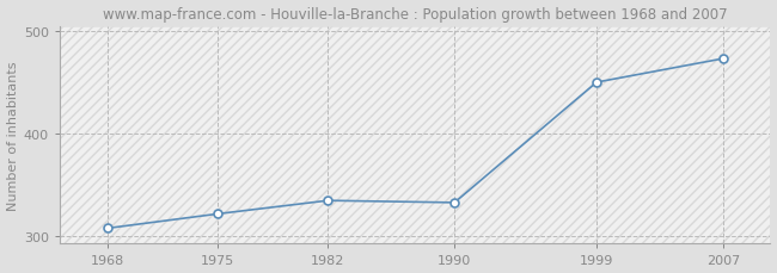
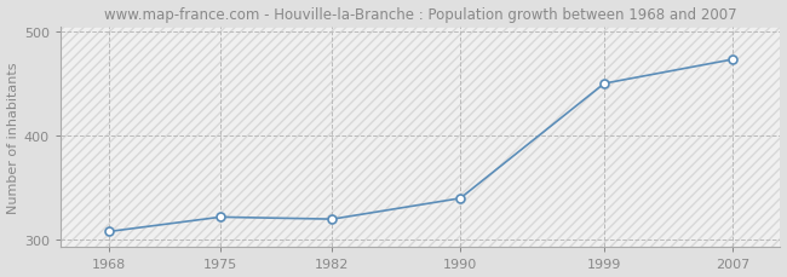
1982: 335 -> 320
1990: 333 -> 340
